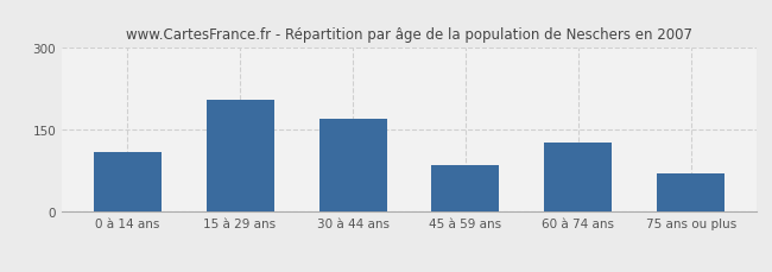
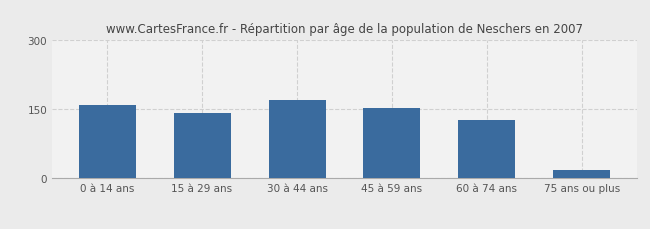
0 à 14 ans: 110 -> 160
15 à 29 ans: 205 -> 142
45 à 59 ans: 85 -> 152
75 ans ou plus: 70 -> 18
